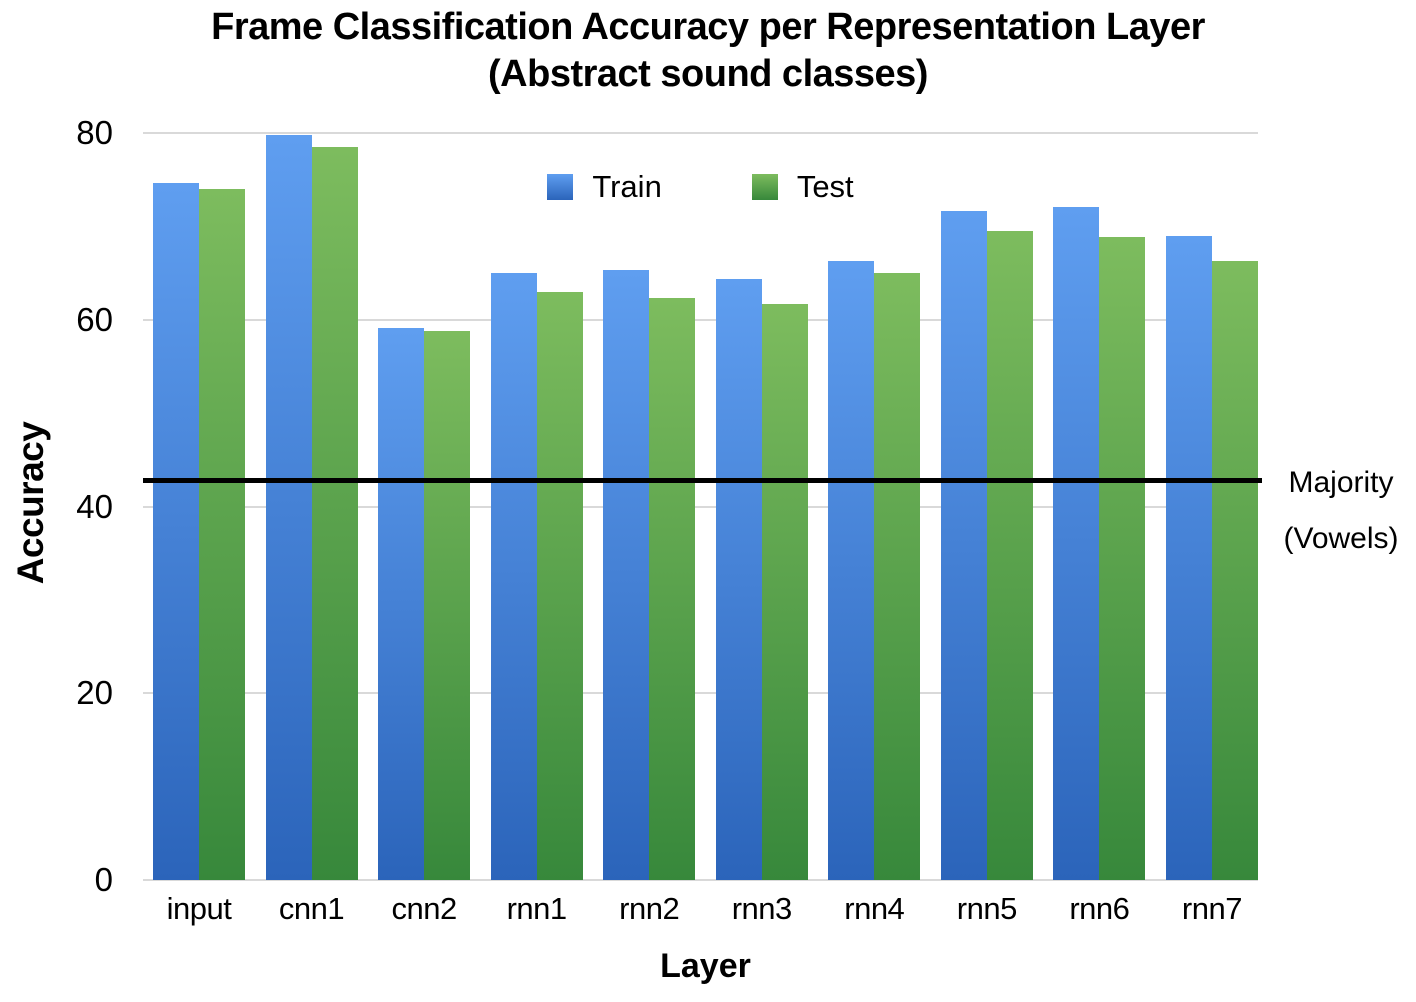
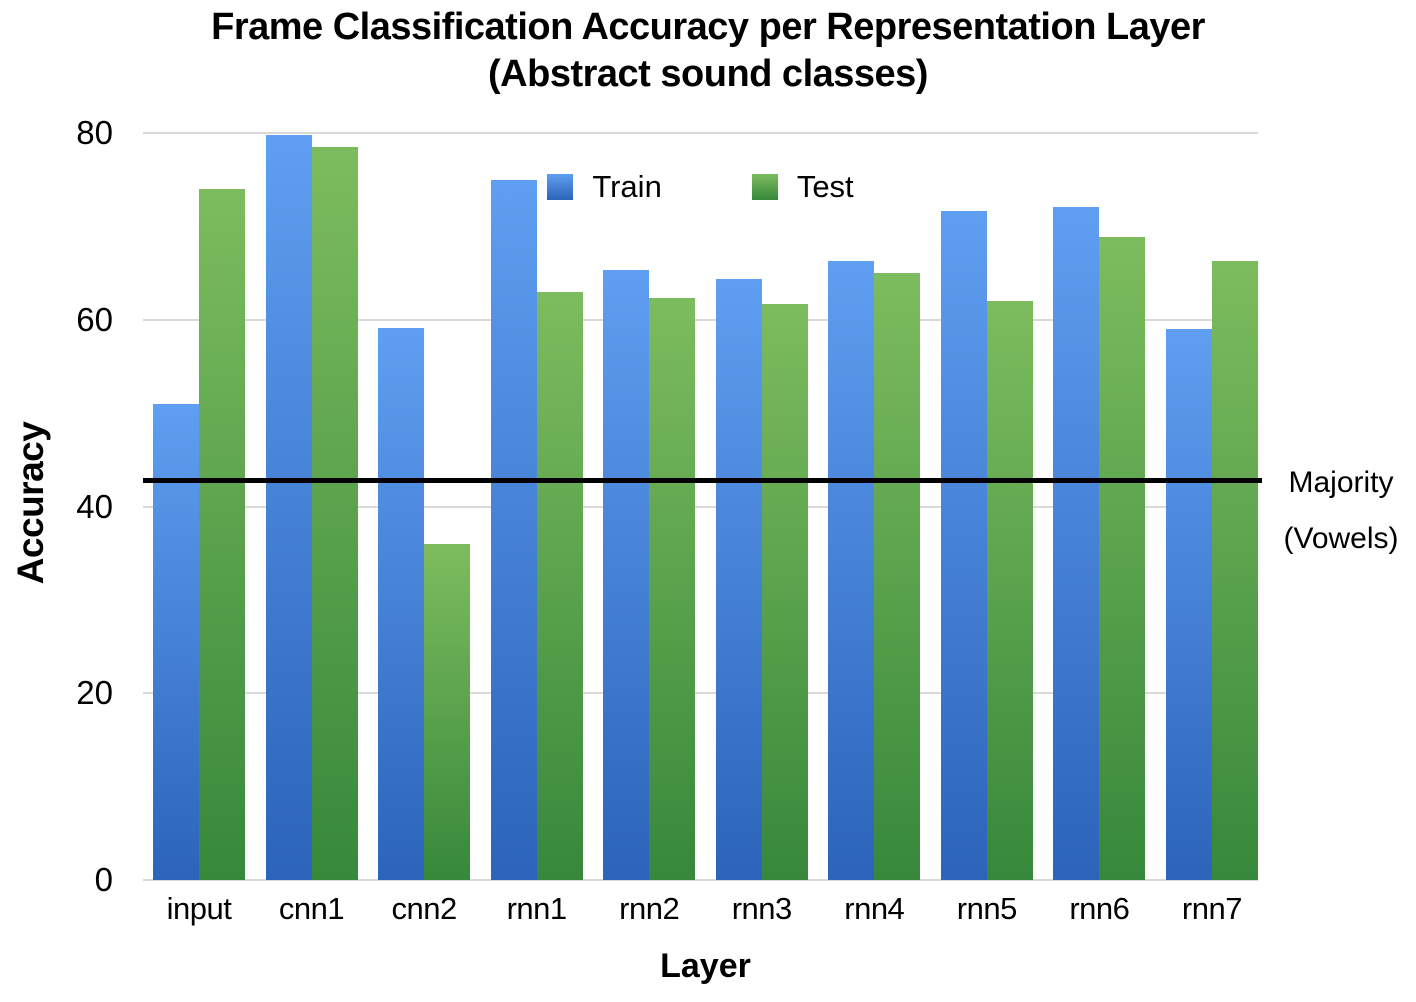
Train/input: 75 -> 51
Test/cnn2: 59 -> 36
Train/rnn1: 65 -> 75
Test/rnn5: 70 -> 62
Train/rnn7: 69 -> 59
